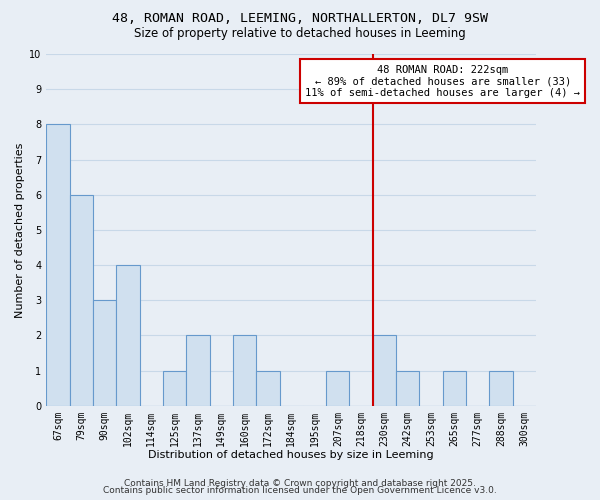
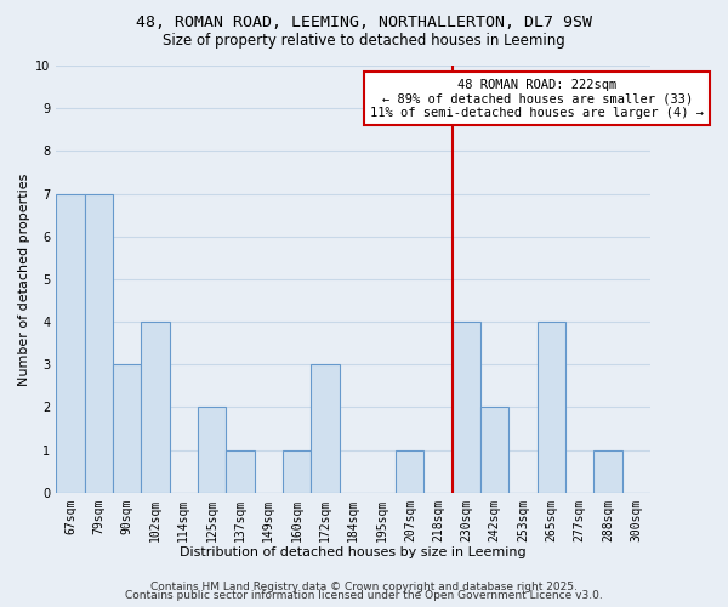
67sqm: 8 -> 7
79sqm: 6 -> 7
125sqm: 1 -> 2
137sqm: 2 -> 1
160sqm: 2 -> 1
172sqm: 1 -> 3
230sqm: 2 -> 4
242sqm: 1 -> 2
265sqm: 1 -> 4
